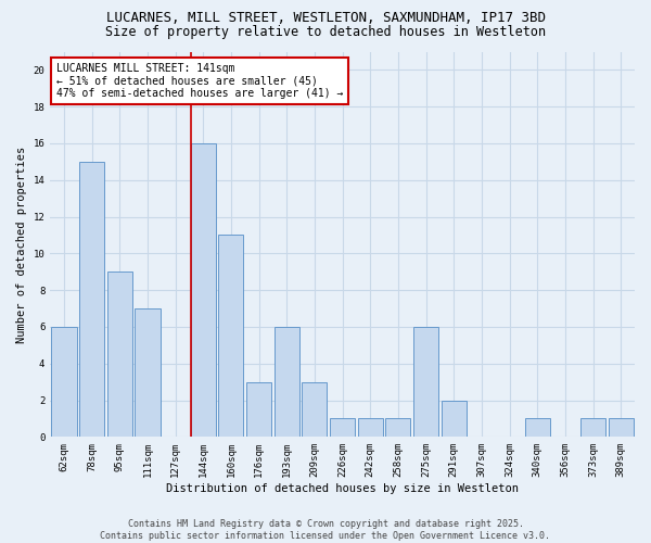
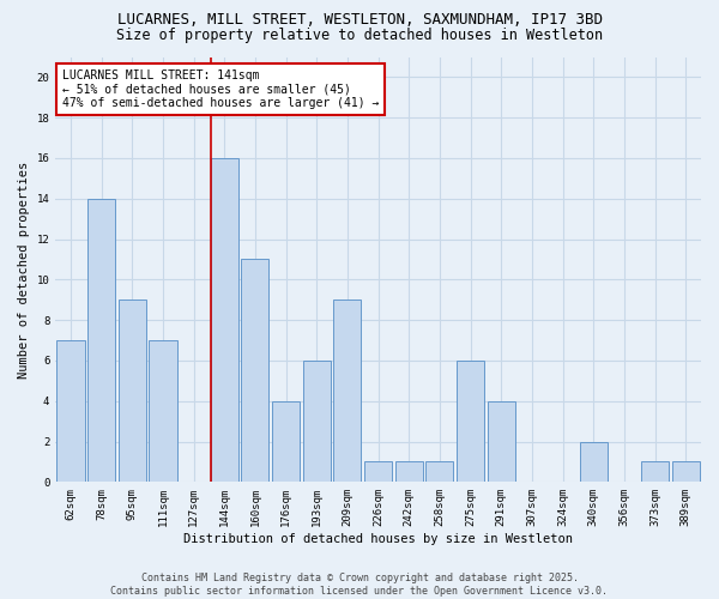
62sqm: 6 -> 7
78sqm: 15 -> 14
176sqm: 3 -> 4
209sqm: 3 -> 9
291sqm: 2 -> 4
340sqm: 1 -> 2
